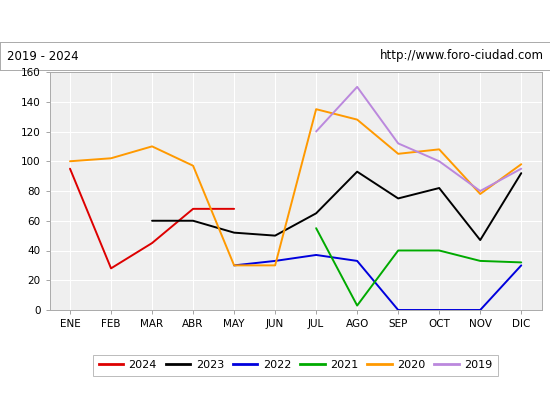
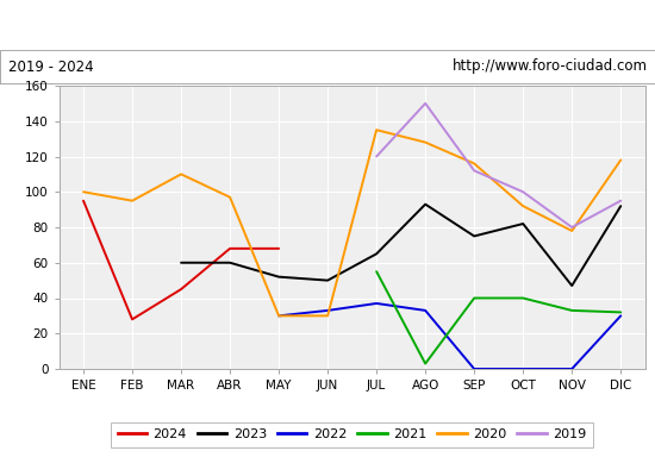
2020/FEB: 102 -> 95
2020/SEP: 105 -> 116
2020/OCT: 108 -> 92
2020/DIC: 98 -> 118
